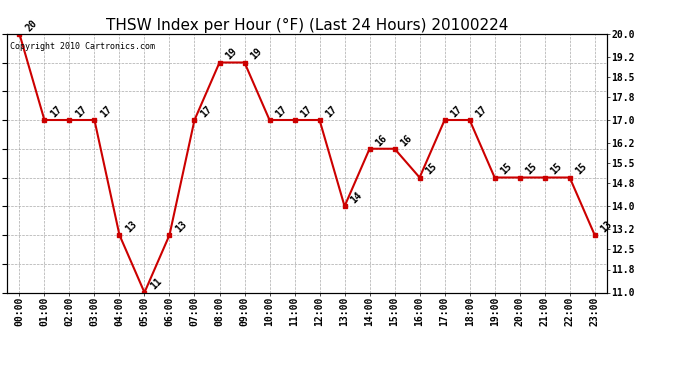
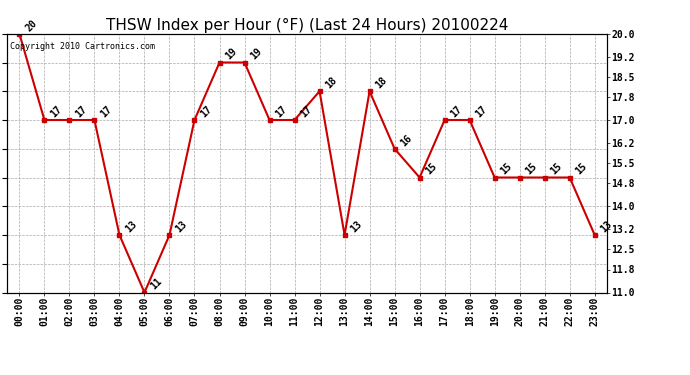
12:00: 17 -> 18
13:00: 14 -> 13
14:00: 16 -> 18
